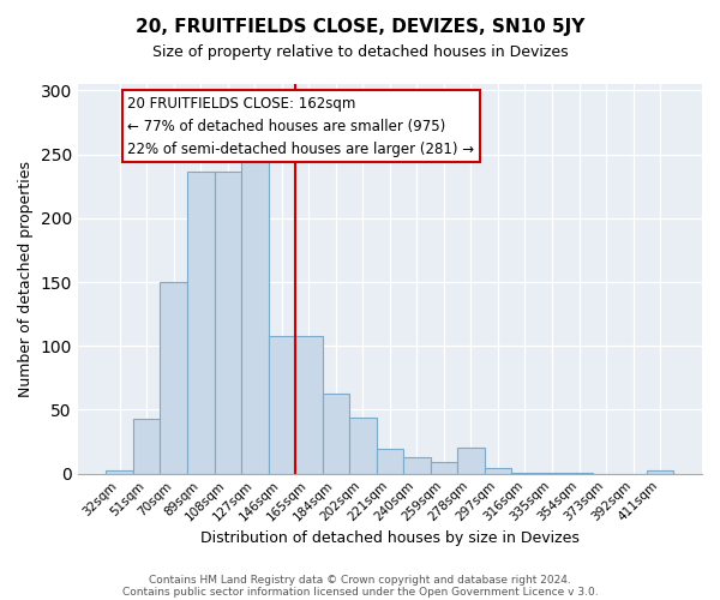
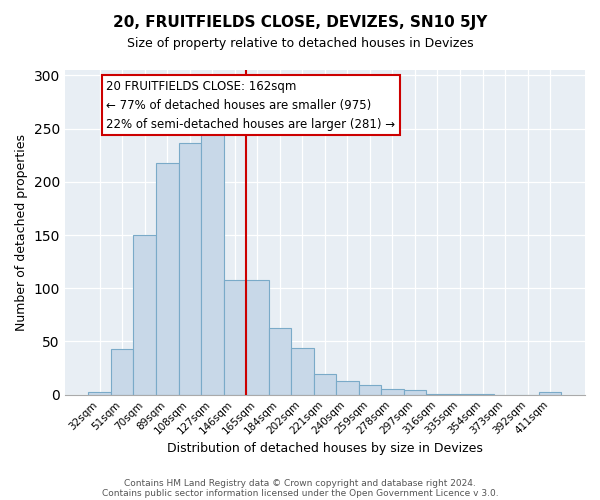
89sqm: 236 -> 218
278sqm: 20 -> 5
